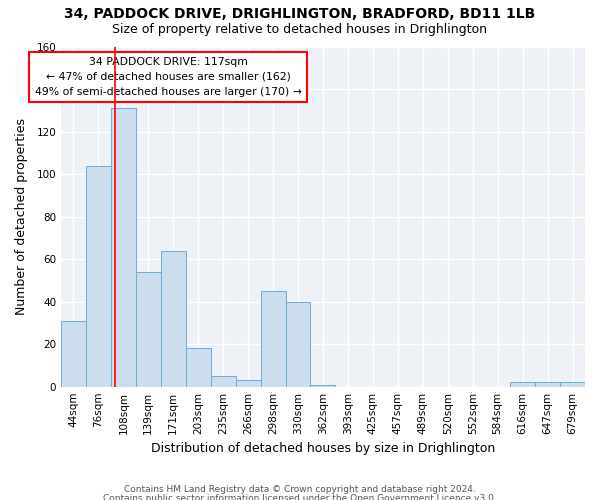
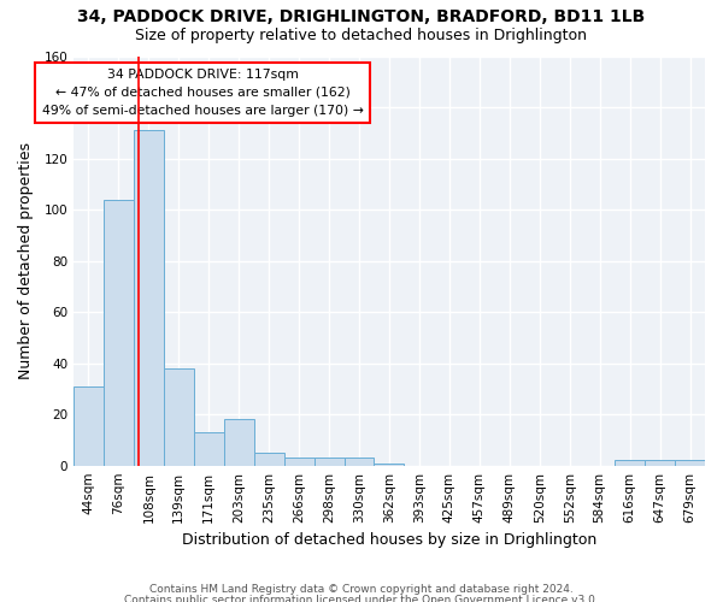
139sqm: 54 -> 38
171sqm: 64 -> 13
298sqm: 45 -> 3
330sqm: 40 -> 3
